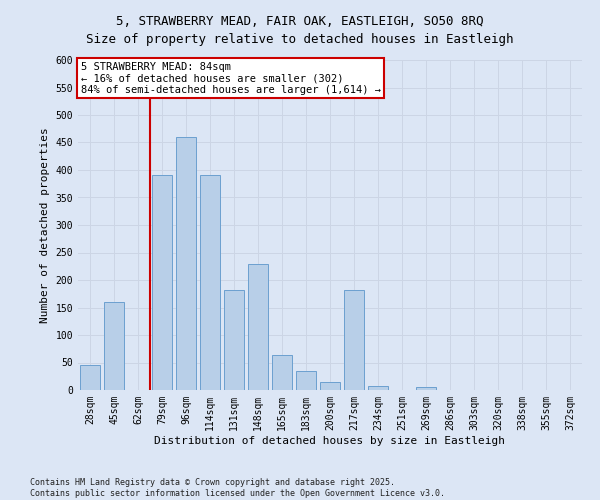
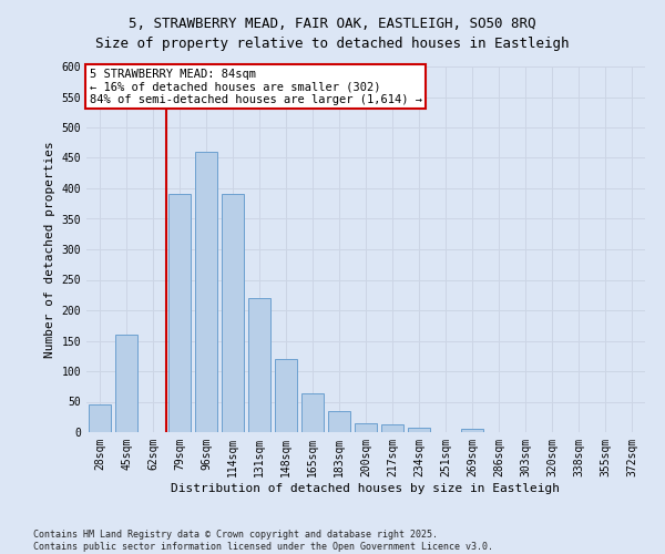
131sqm: 182 -> 220
148sqm: 230 -> 120
217sqm: 182 -> 13
